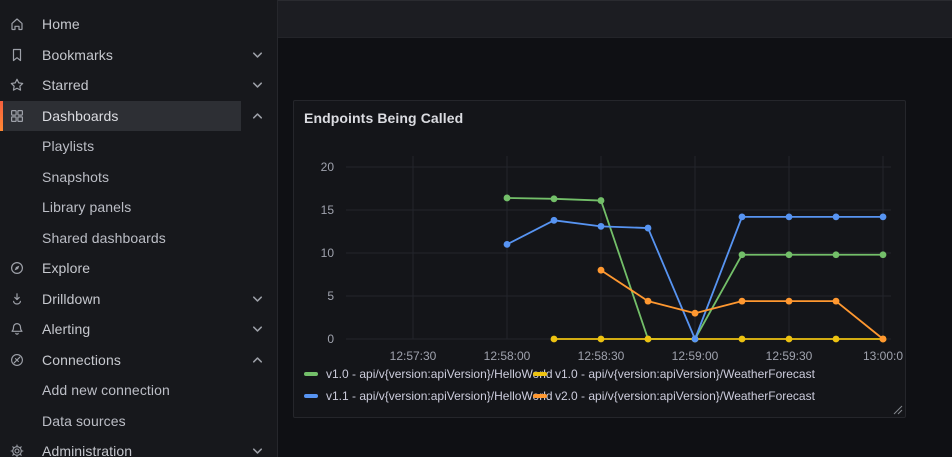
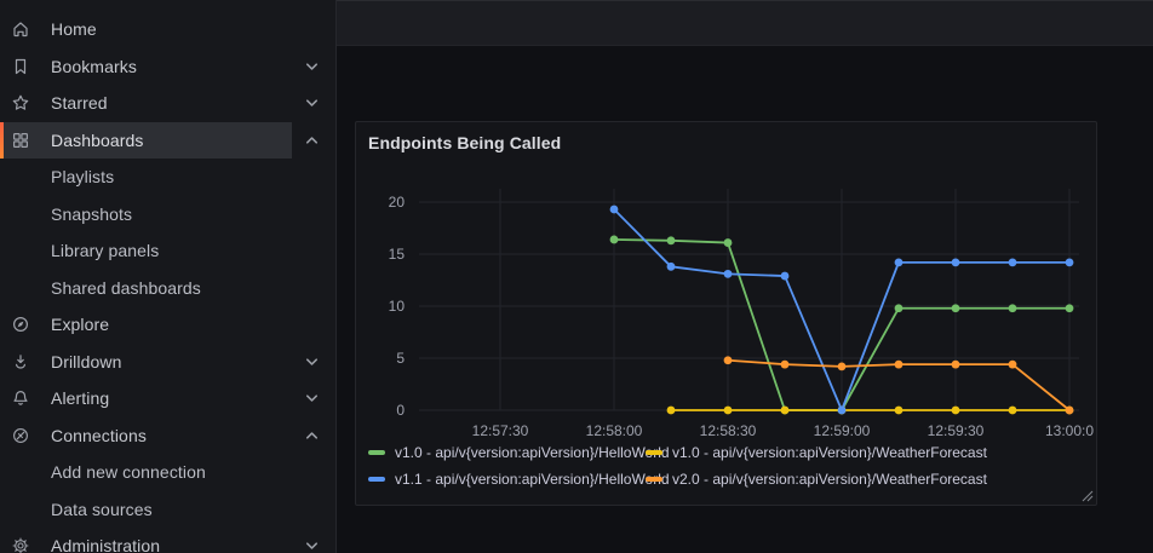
v1.1 - api/v{version:apiVersion}/HelloWorld/12:58:00: 11 -> 19
v2.0 - api/v{version:apiVersion}/WeatherForecast/12:58:30: 8 -> 5
v2.0 - api/v{version:apiVersion}/WeatherForecast/12:59:00: 3 -> 4
